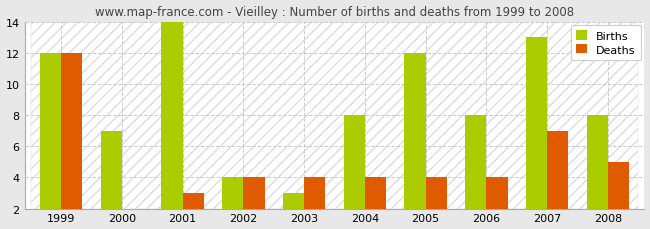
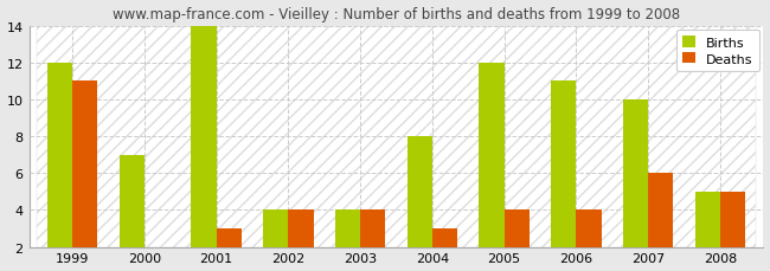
Deaths/1999: 12 -> 11
Births/2003: 3 -> 4
Deaths/2004: 4 -> 3
Births/2006: 8 -> 11
Births/2007: 13 -> 10
Deaths/2007: 7 -> 6
Births/2008: 8 -> 5
